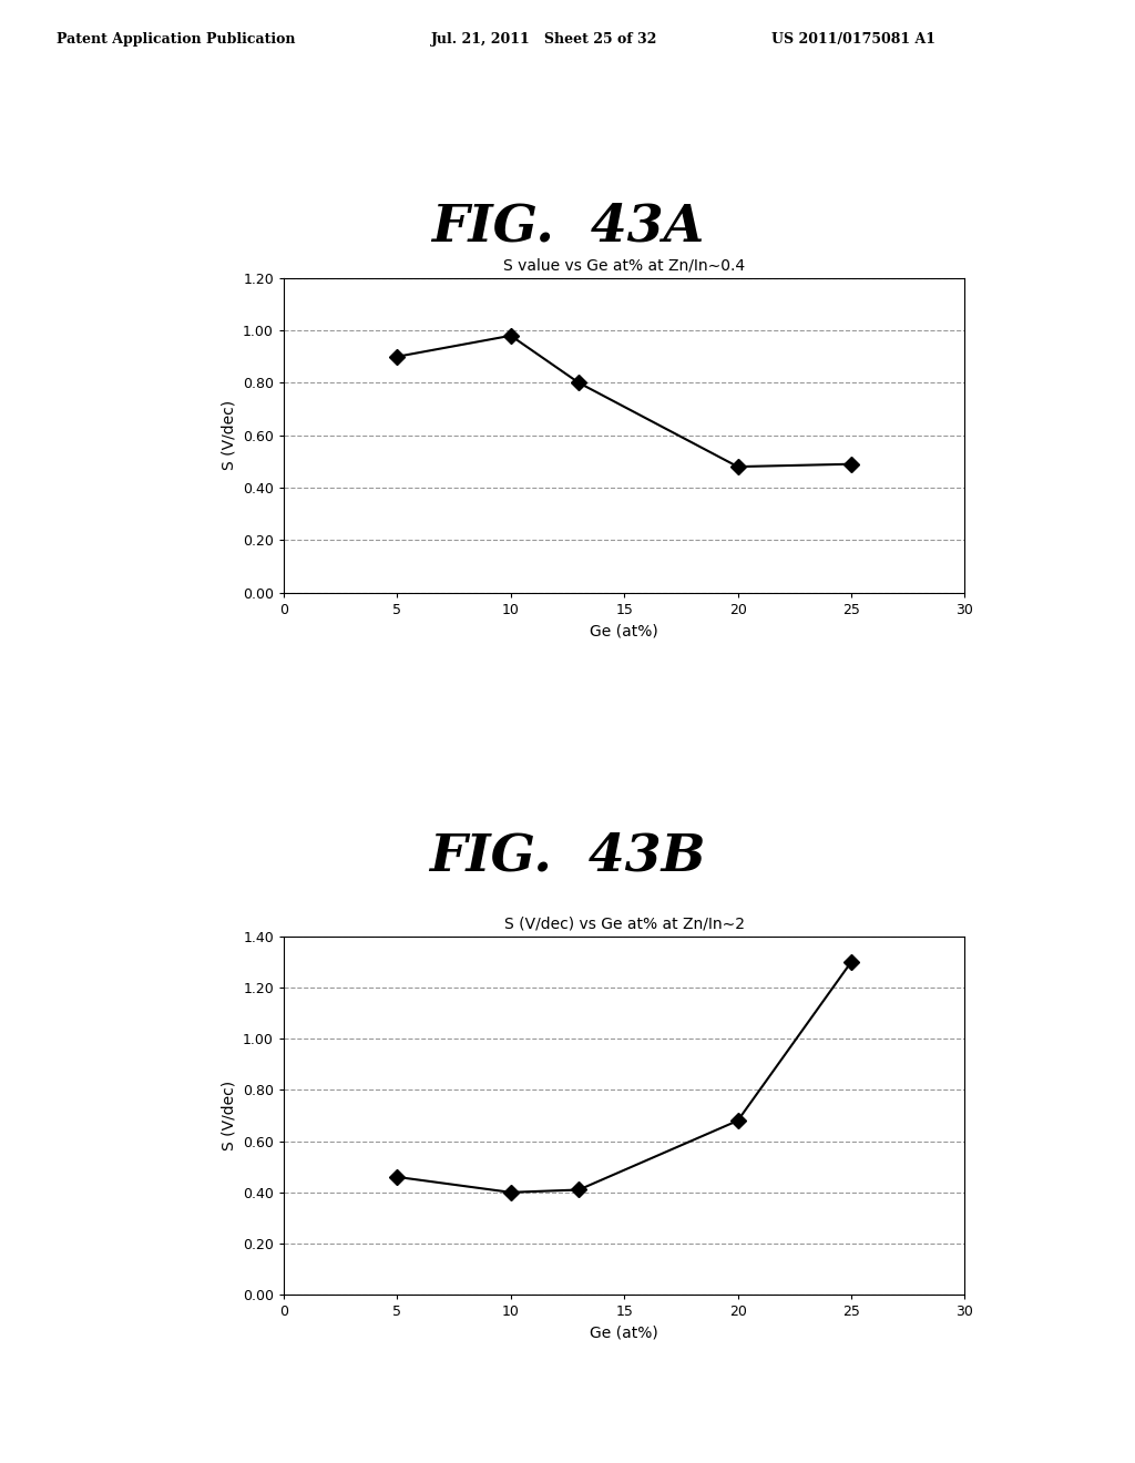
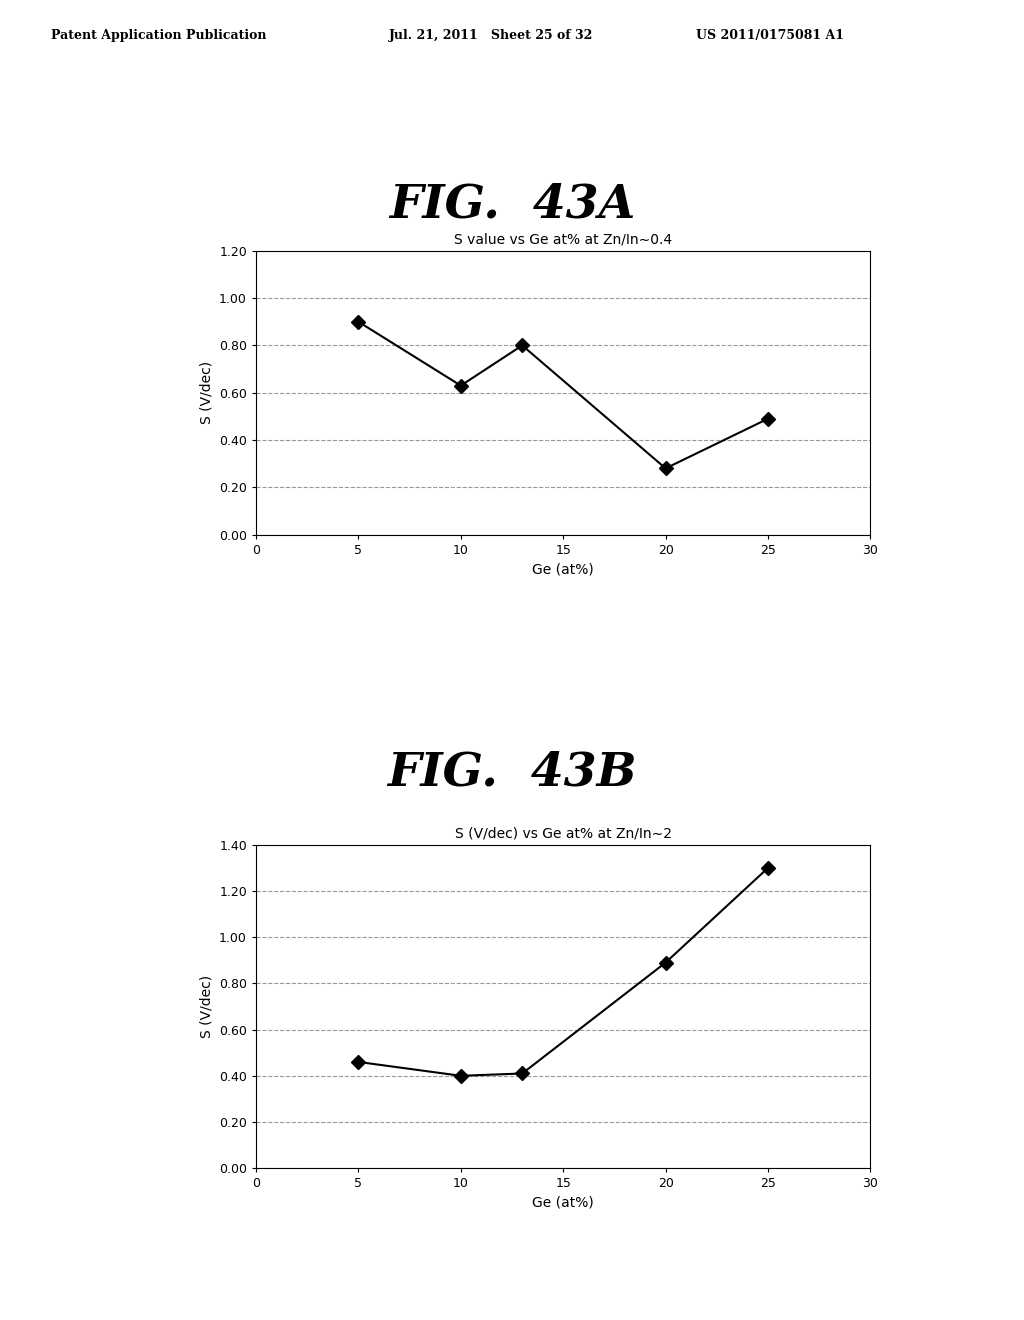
S value vs Ge at% at Zn/In∼0.4/10: 0.98 -> 0.63
S value vs Ge at% at Zn/In∼0.4/20: 0.48 -> 0.28
S (V/dec) vs Ge at% at Zn/In∼2/20: 0.68 -> 0.89
